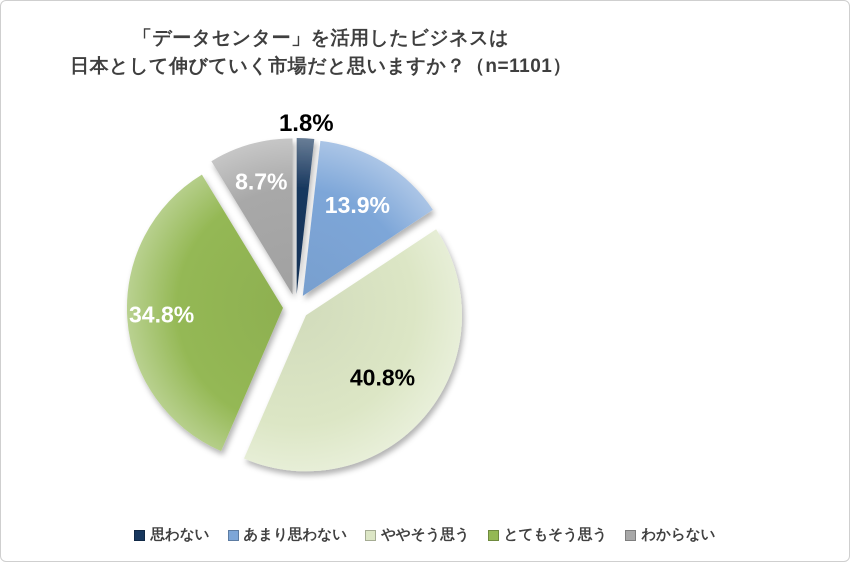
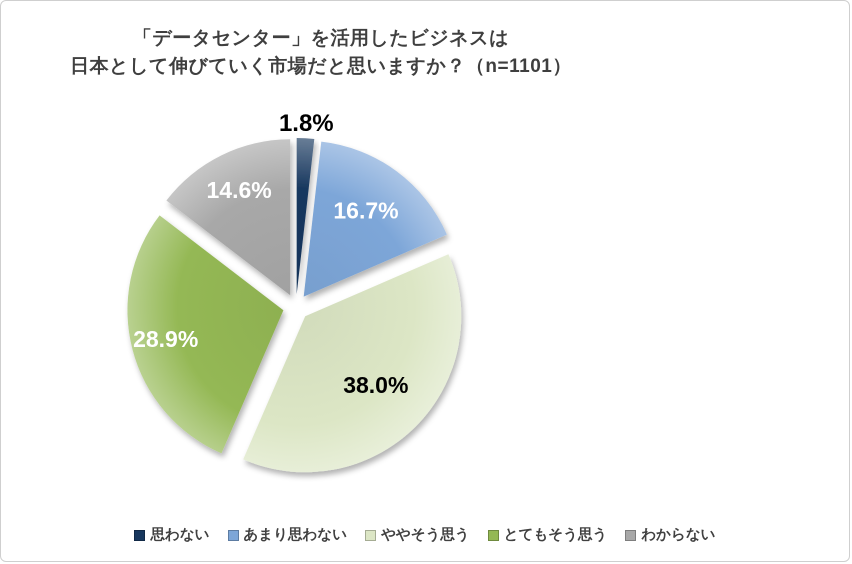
あまり思わない: 13.9% -> 16.7%
ややそう思う: 40.8% -> 38.0%
とてもそう思う: 34.8% -> 28.9%
わからない: 8.7% -> 14.6%
